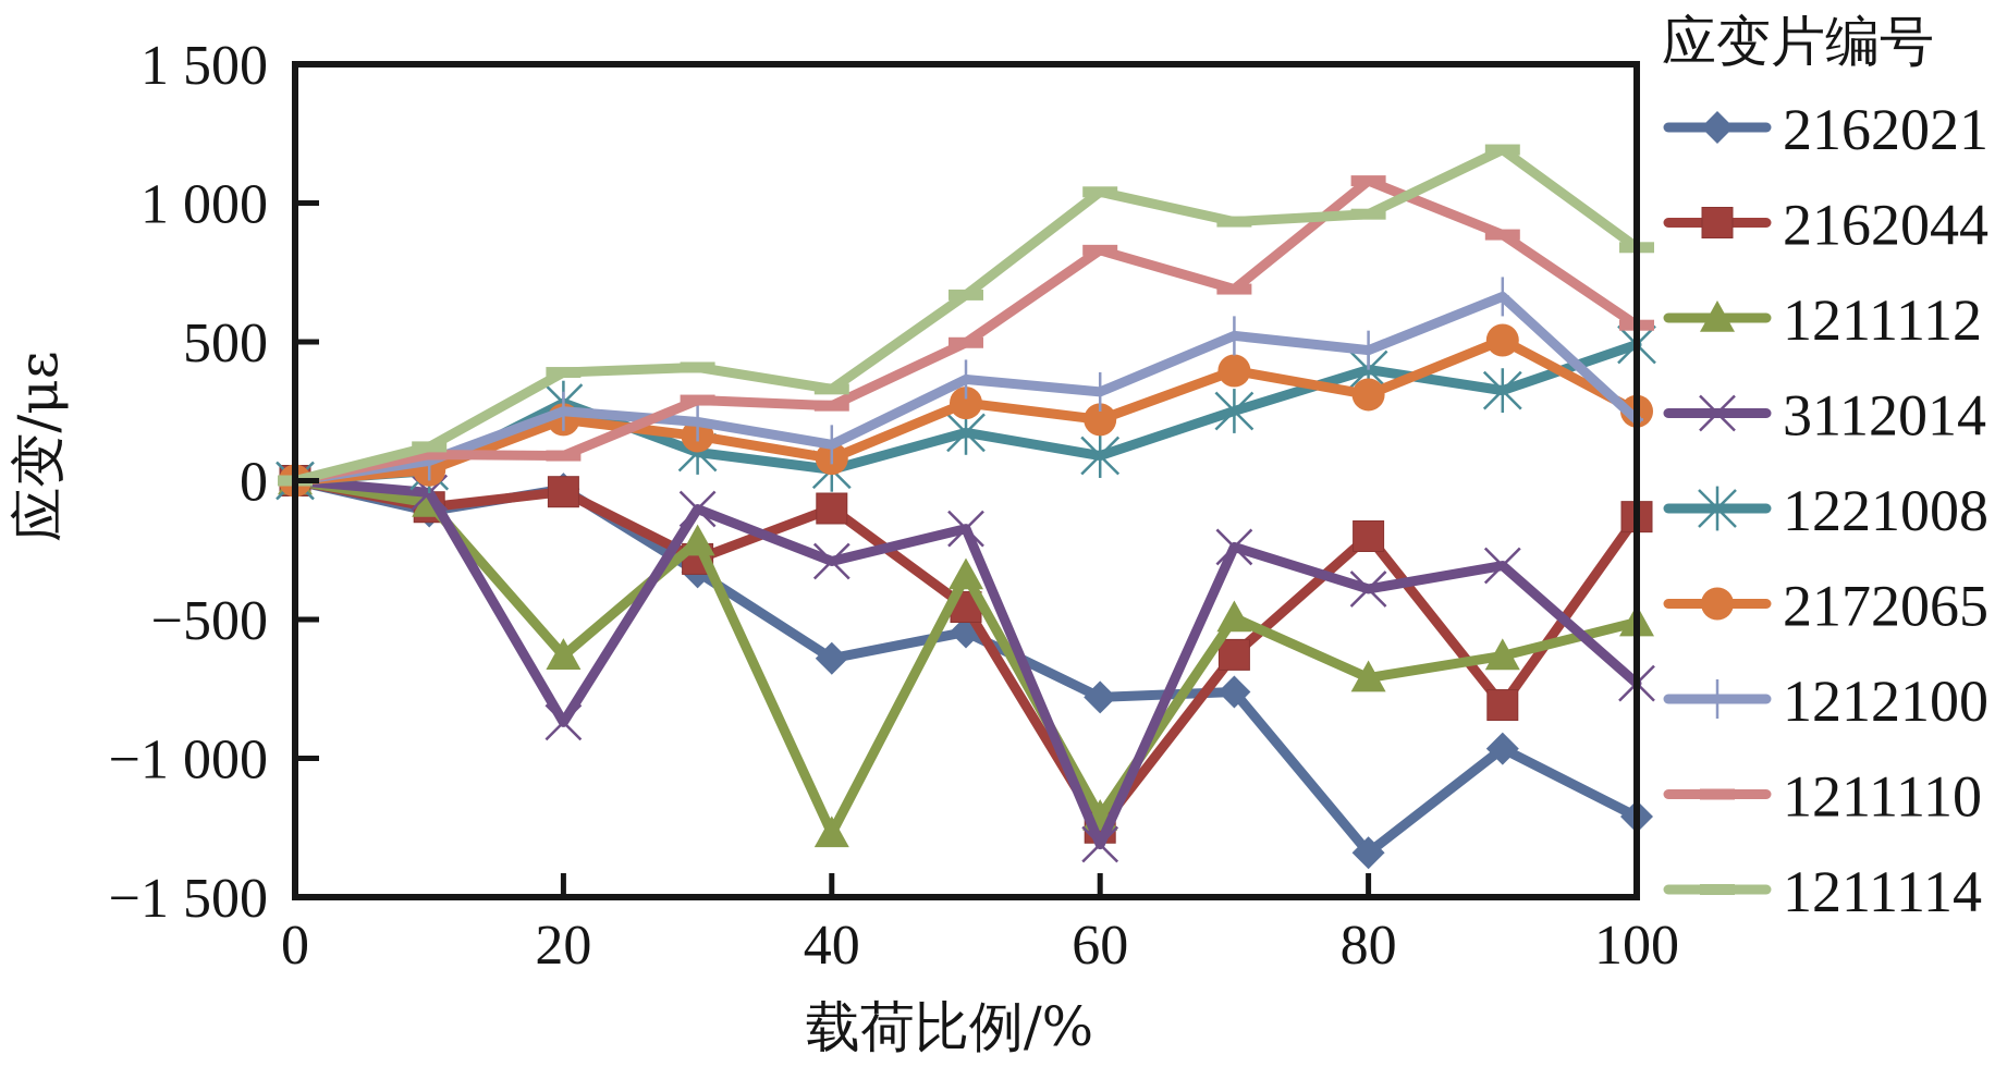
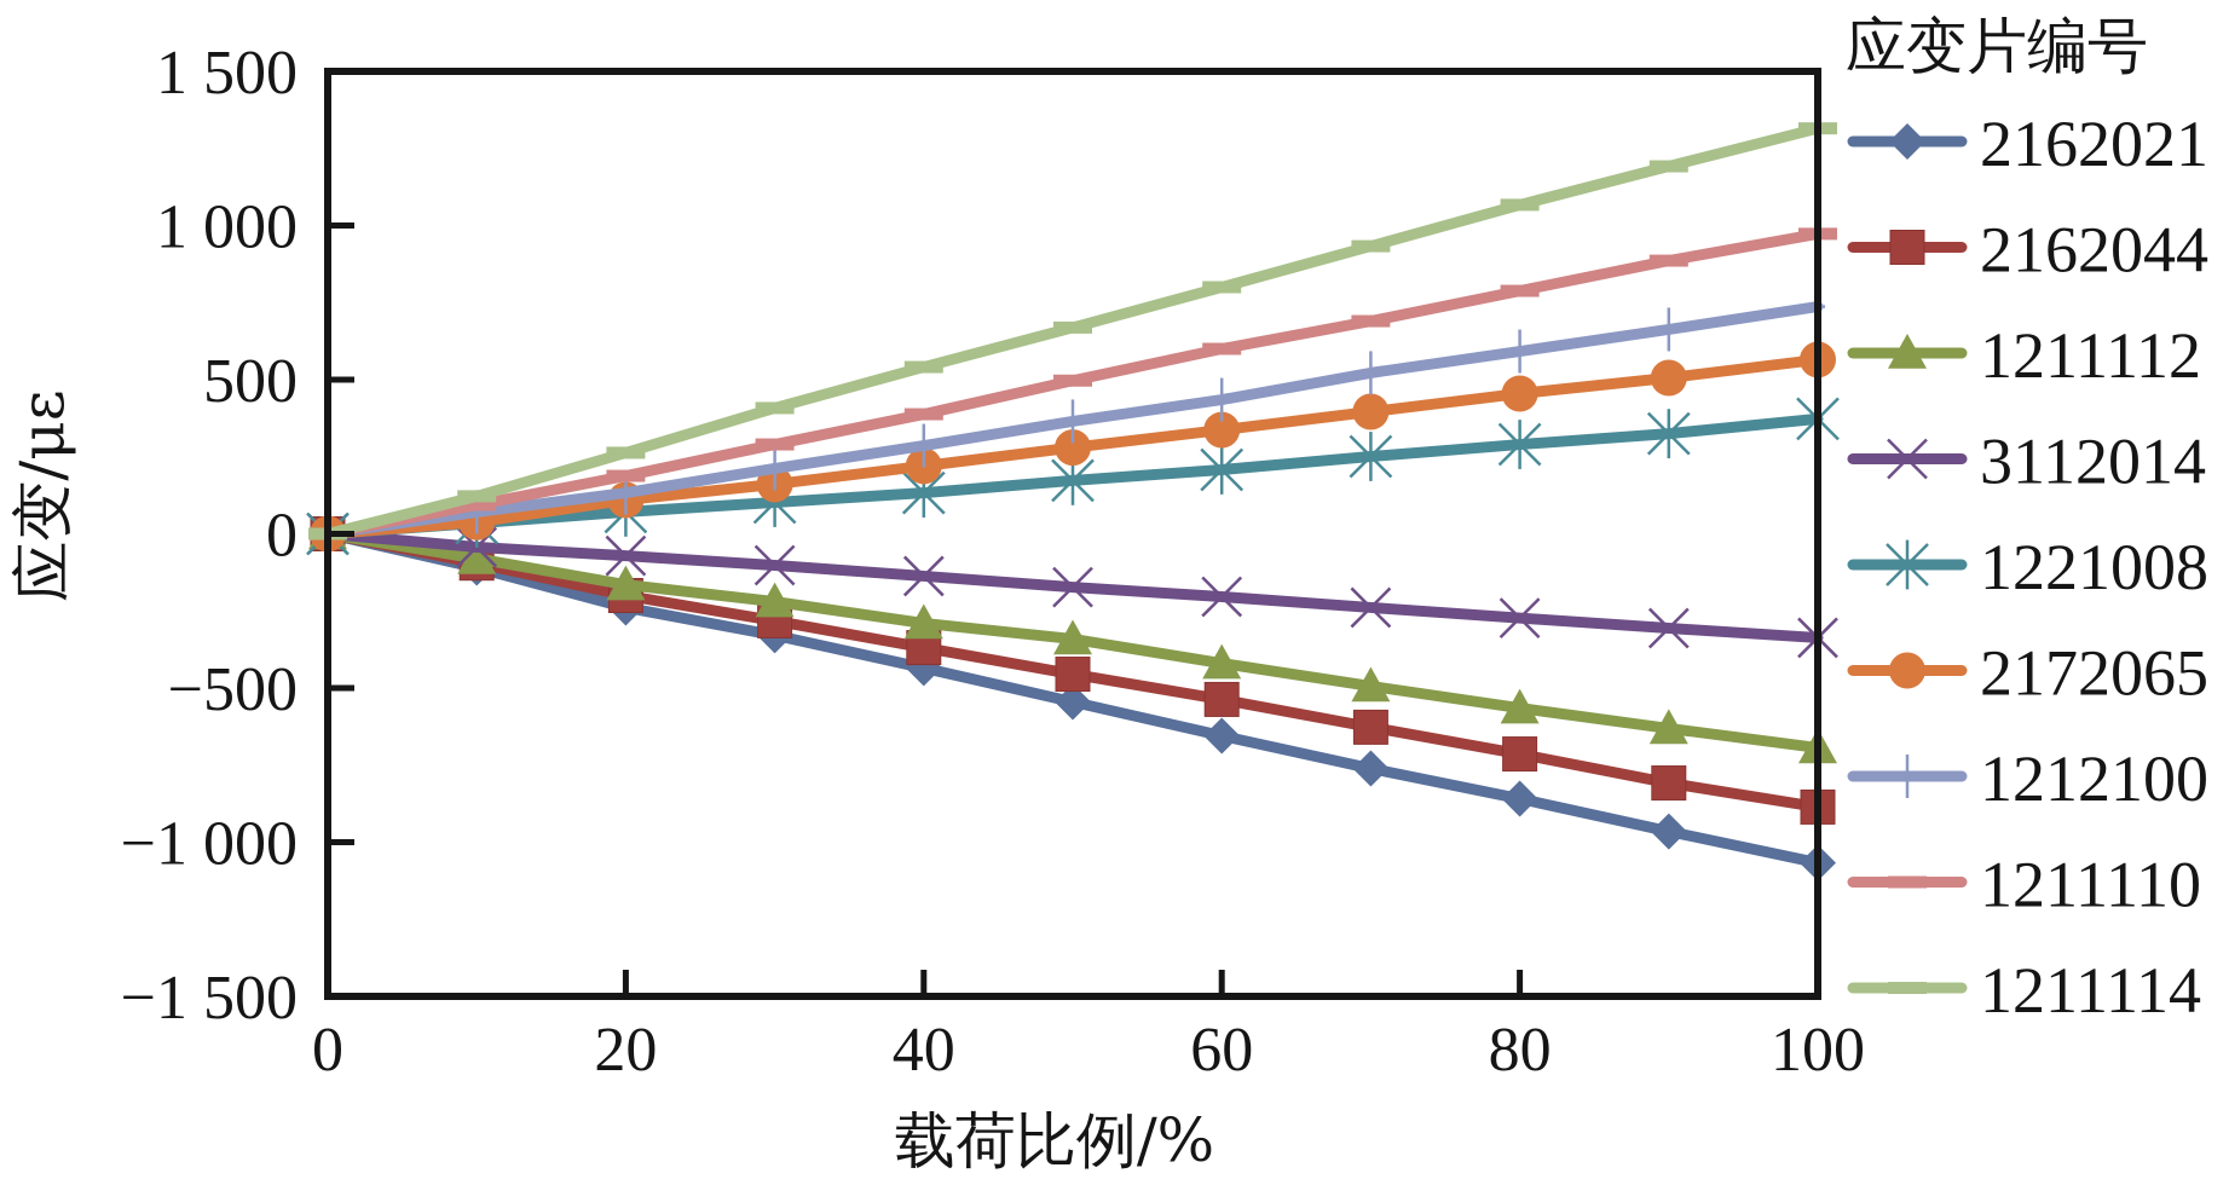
2162021/20: -30 -> -240
2162044/20: -40 -> -200
1211112/20: -630 -> -160
3112014/20: -870 -> -70
1221008/20: 280 -> 70
2172065/20: 220 -> 110
1212100/20: 250 -> 130
1211110/20: 90 -> 190
1211114/20: 390 -> 260
2162021/40: -640 -> -440
2162044/40: -100 -> -370
1211112/40: -1270 -> -290
3112014/40: -290 -> -140
1221008/40: 40 -> 130
2172065/40: 80 -> 220
1212100/40: 130 -> 290
1211110/40: 270 -> 390
1211114/40: 330 -> 540
2162021/60: -780 -> -660
2162044/60: -1250 -> -540
1211112/60: -1210 -> -420
3112014/60: -1310 -> -200
1221008/60: 90 -> 210
2172065/60: 220 -> 340
1212100/60: 320 -> 440
1211110/60: 830 -> 600
1211114/60: 1040 -> 800
2162021/80: -1340 -> -860
2162044/80: -200 -> -710
1211112/80: -710 -> -560
3112014/80: -390 -> -270
1221008/80: 400 -> 290
2172065/80: 310 -> 460
1212100/80: 470 -> 590
1211110/80: 1080 -> 790
1211114/80: 960 -> 1070
2162021/100: -1210 -> -1070
2162044/100: -130 -> -890
1211112/100: -510 -> -690
3112014/100: -730 -> -340
1221008/100: 490 -> 370
2172065/100: 250 -> 560
1212100/100: 220 -> 740
1211110/100: 560 -> 970
1211114/100: 840 -> 1320
